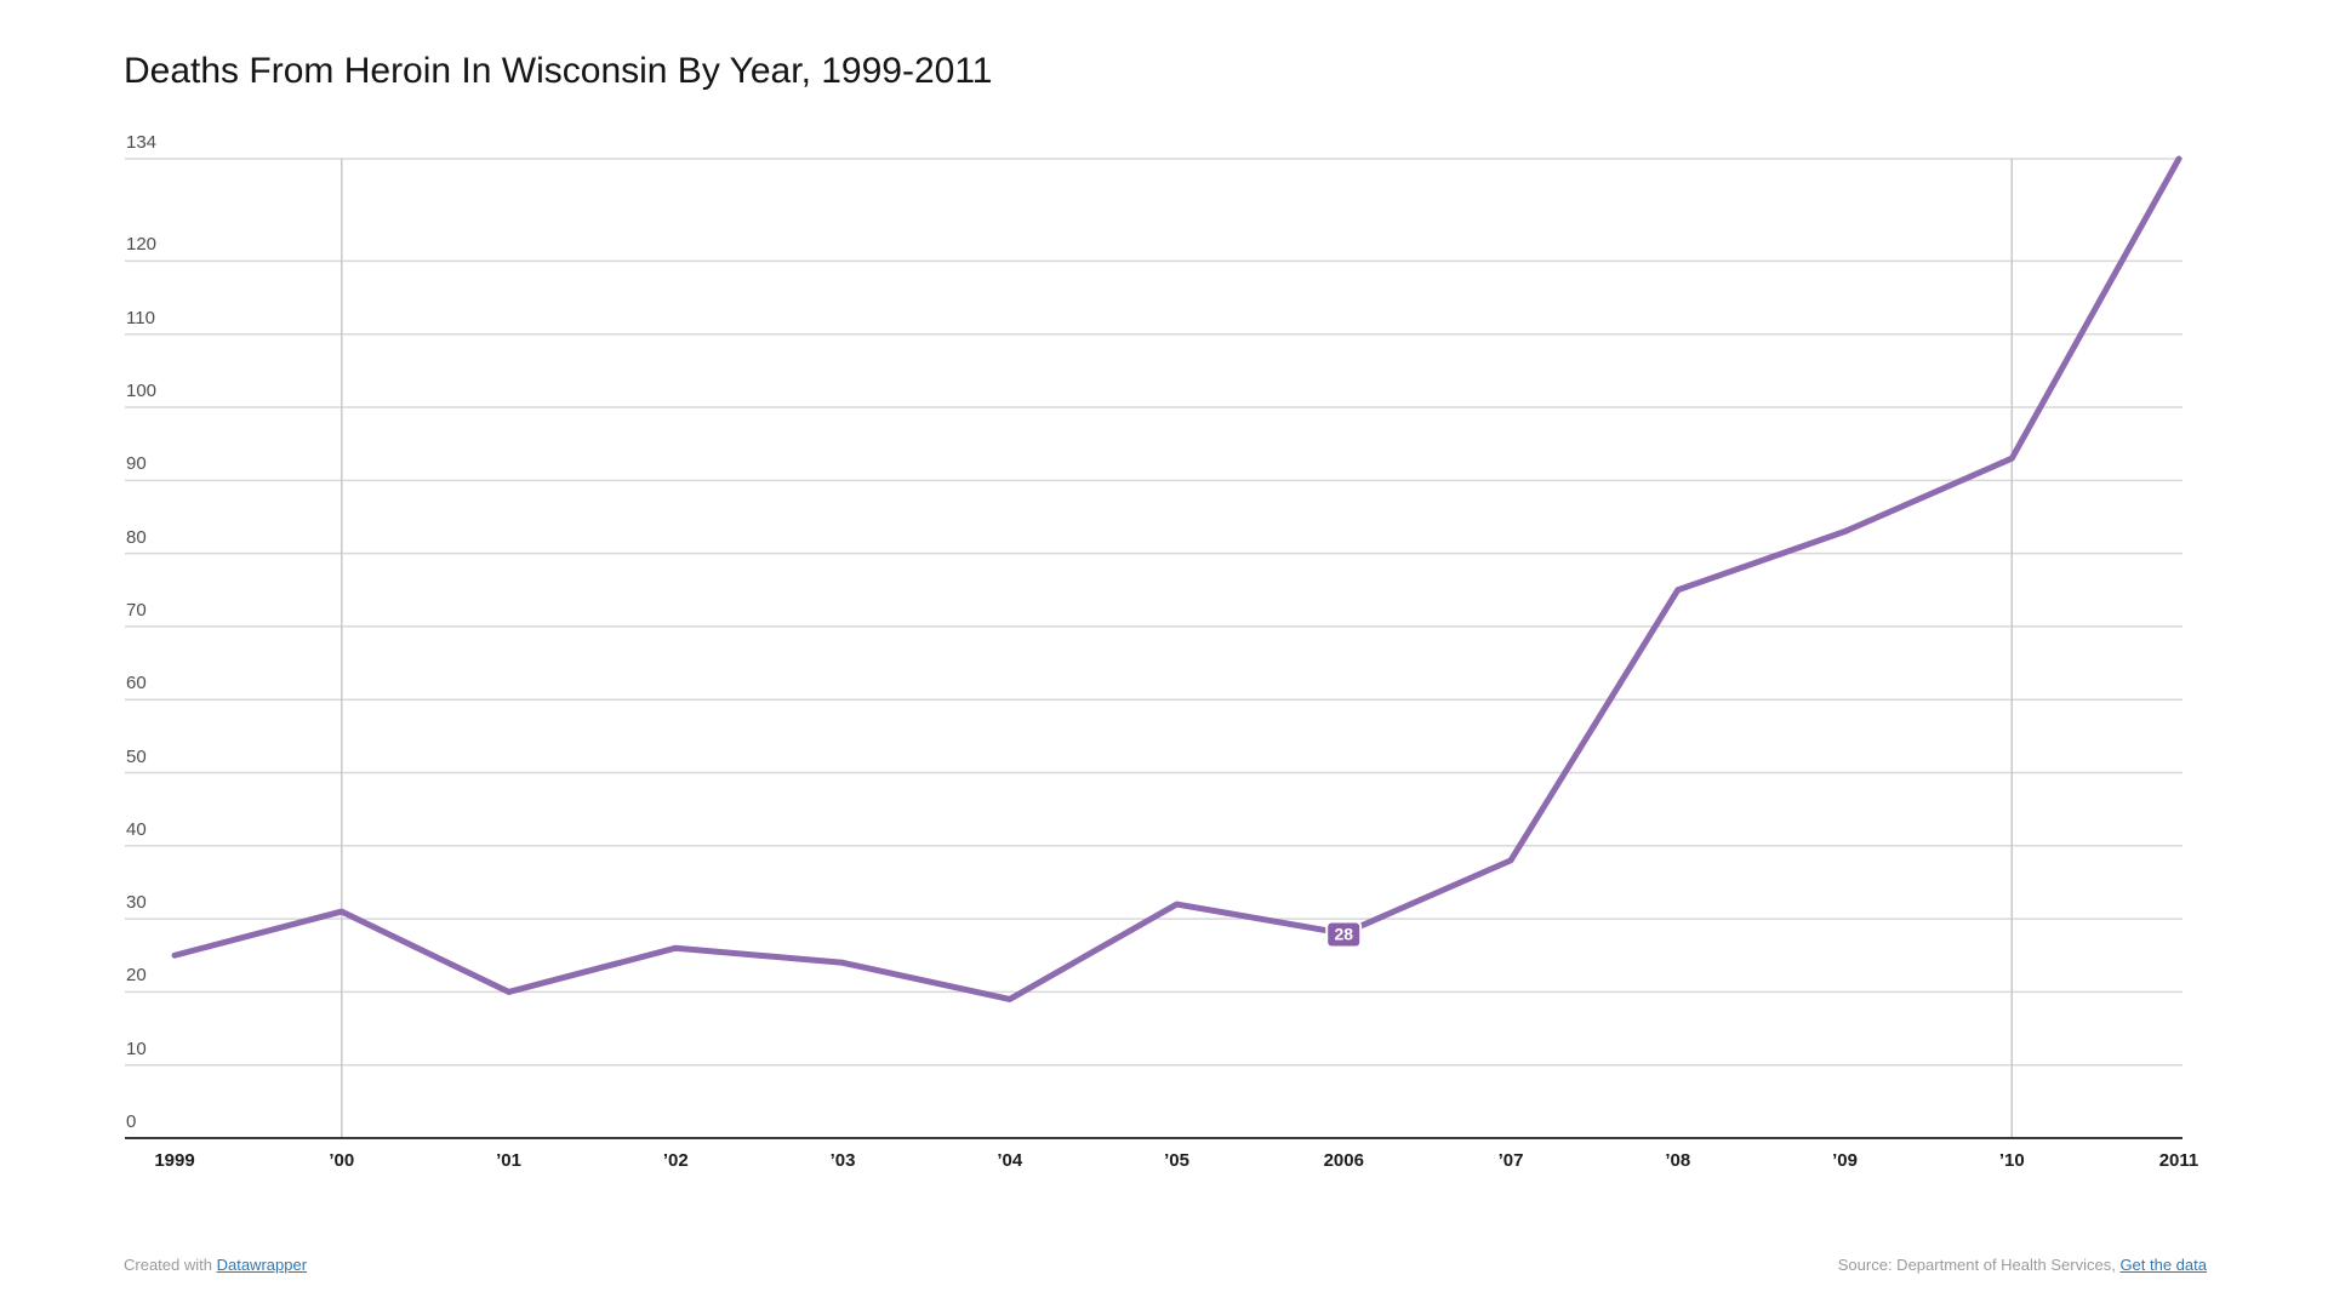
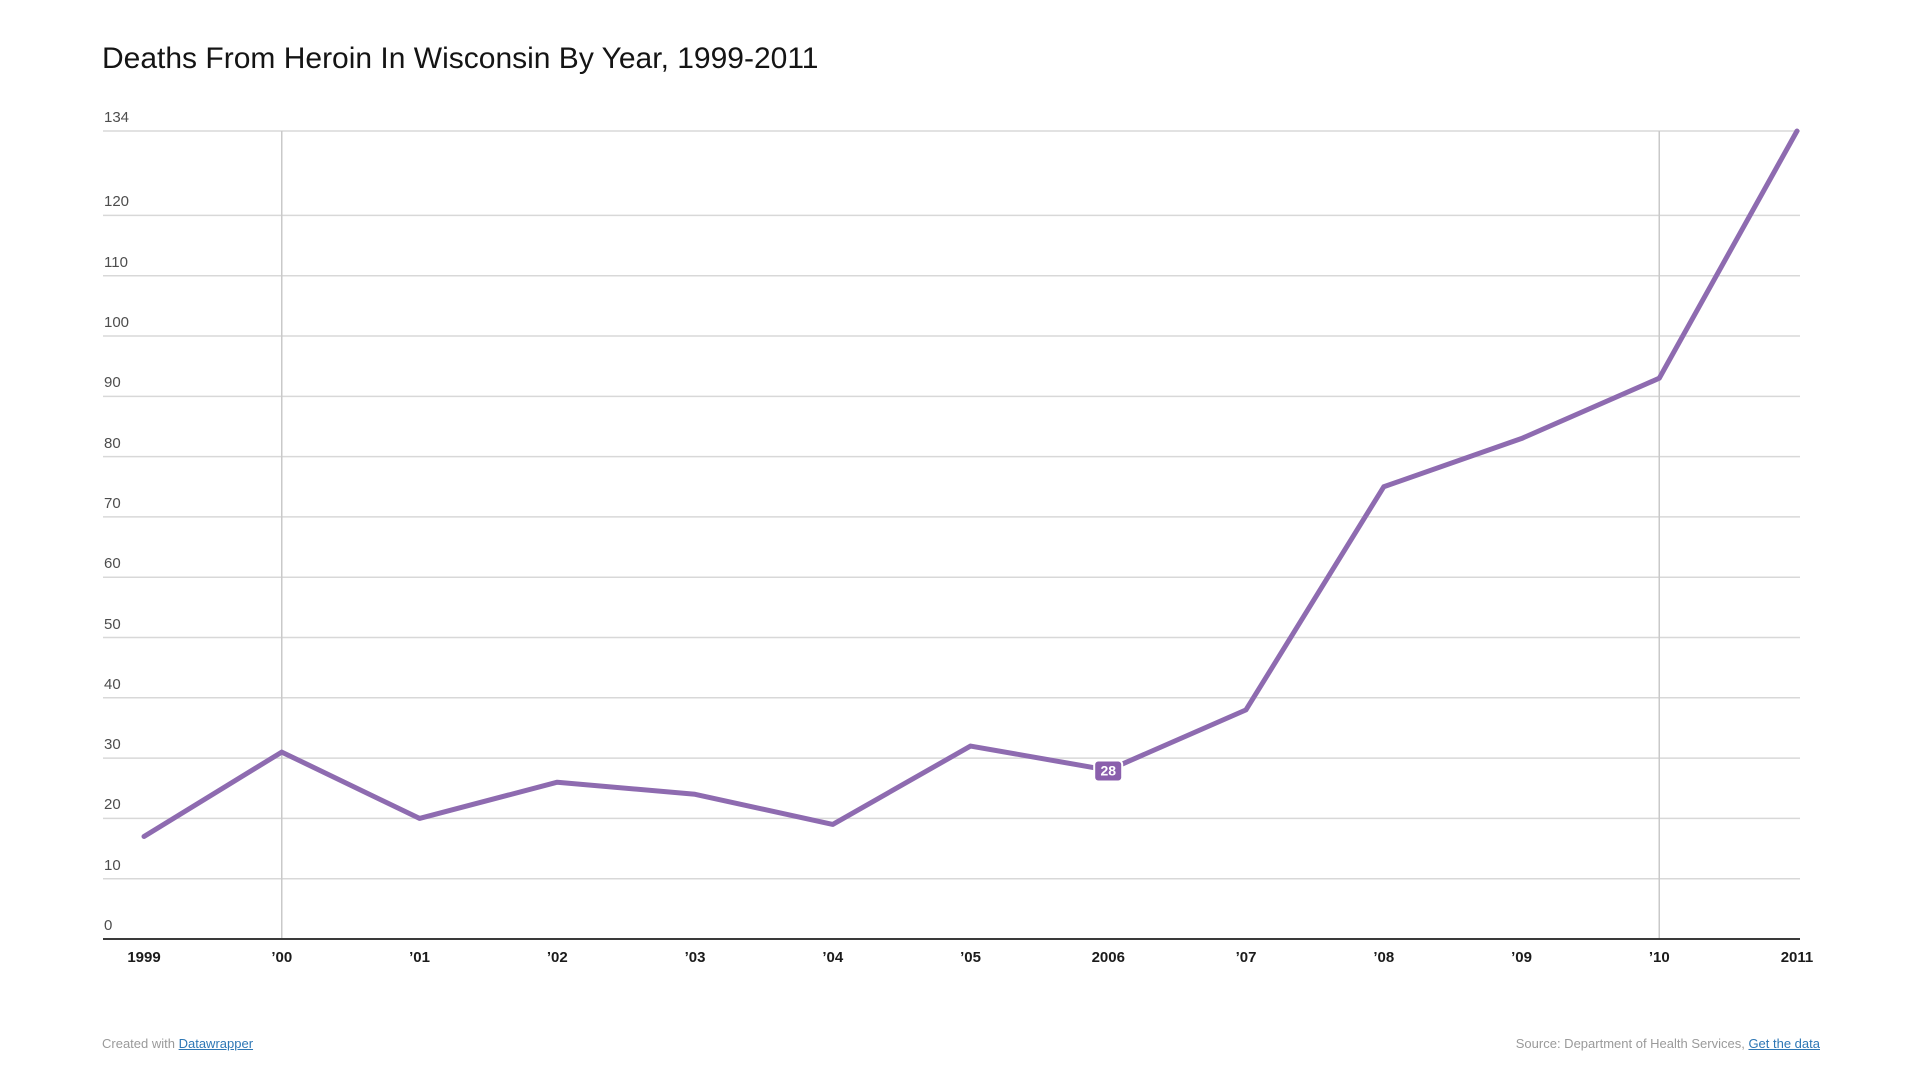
1999: 25 -> 17
